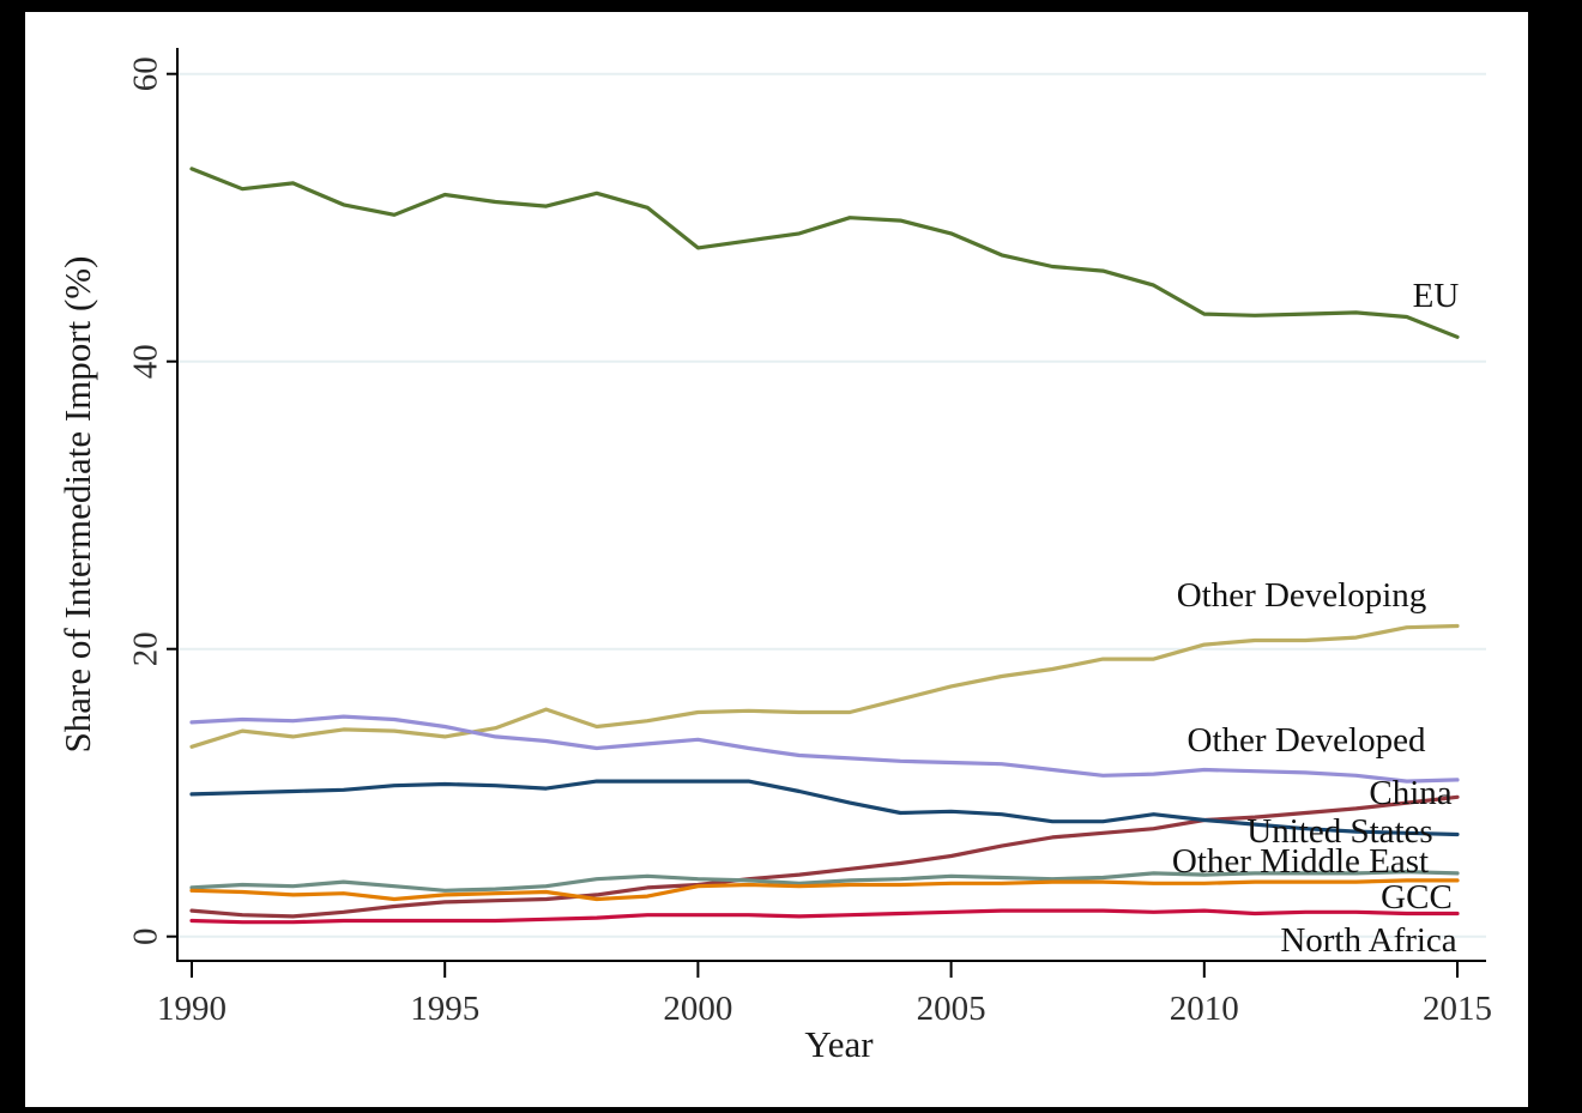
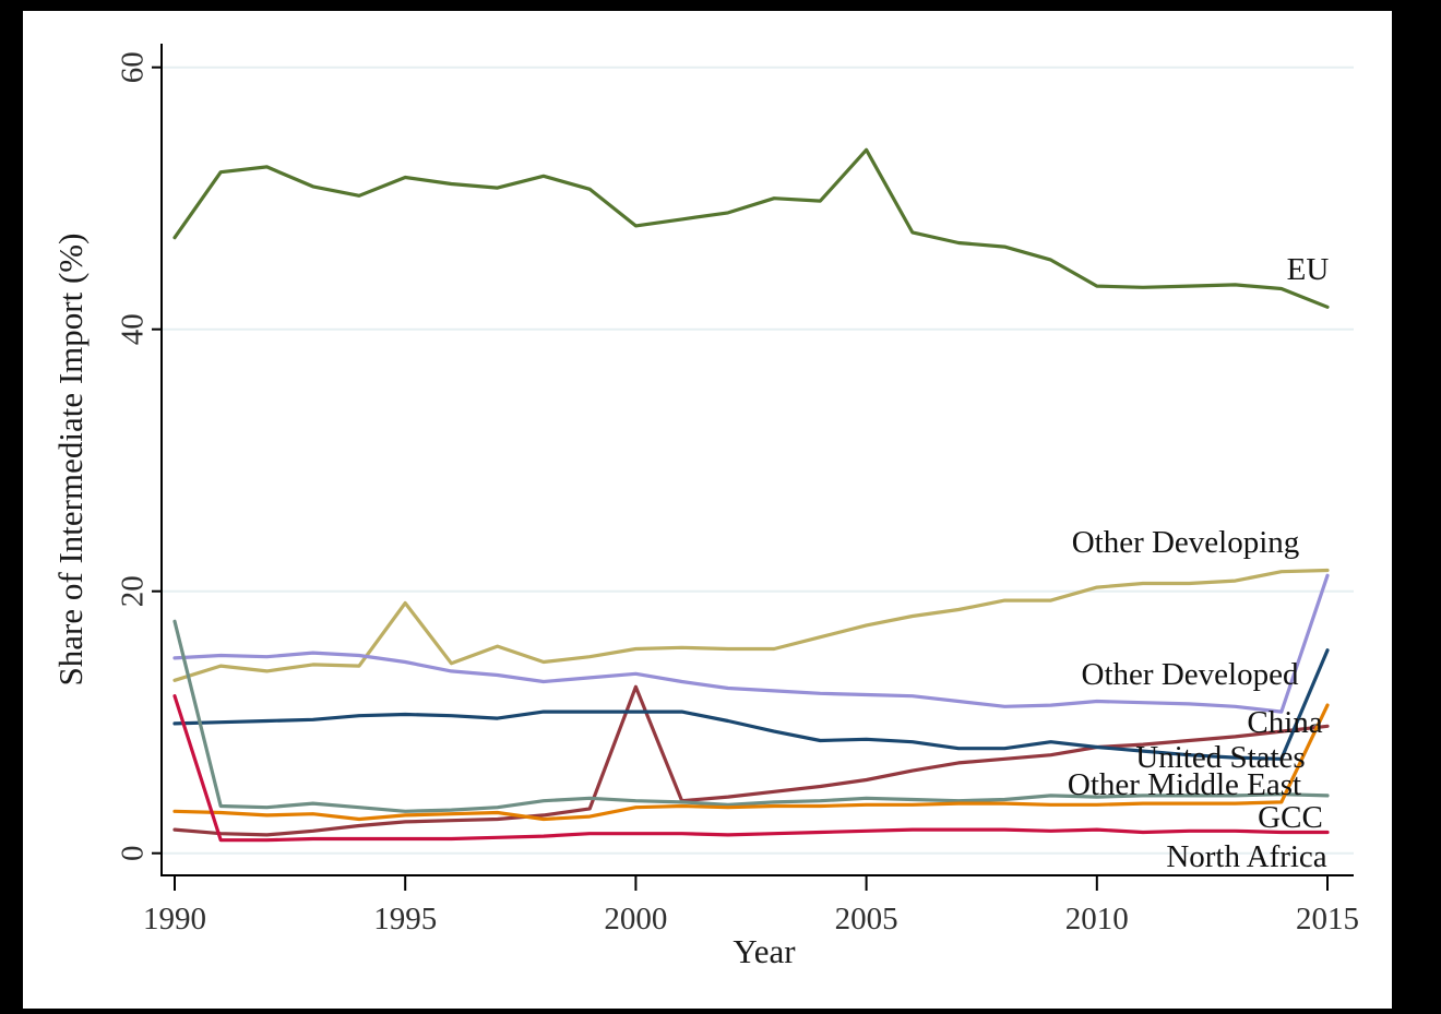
EU/1990: 53.4 -> 47.0
Other Middle East/1990: 3.4 -> 17.7
North Africa/1990: 1.1 -> 12.0
Other Developing/1995: 13.9 -> 19.1
China/2000: 3.6 -> 12.7
EU/2005: 48.9 -> 53.7
Other Developed/2015: 10.9 -> 21.2
United States/2015: 7.1 -> 15.5
GCC/2015: 3.9 -> 11.3
